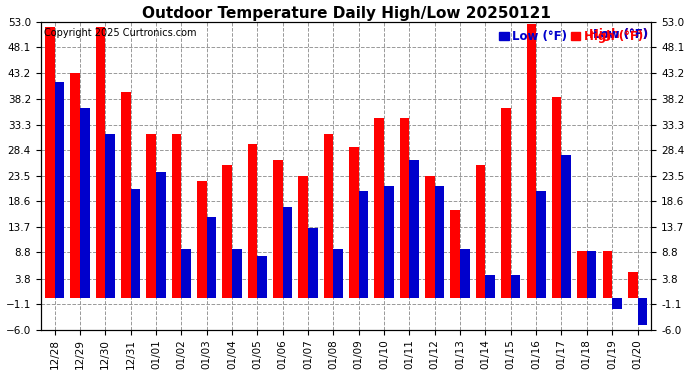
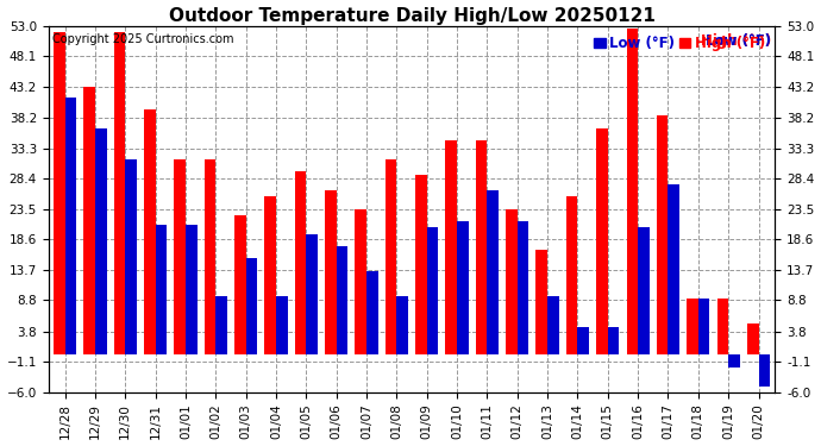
Low (°F)/01/01: 24.2 -> 21.0
Low (°F)/01/05: 8.2 -> 19.5
